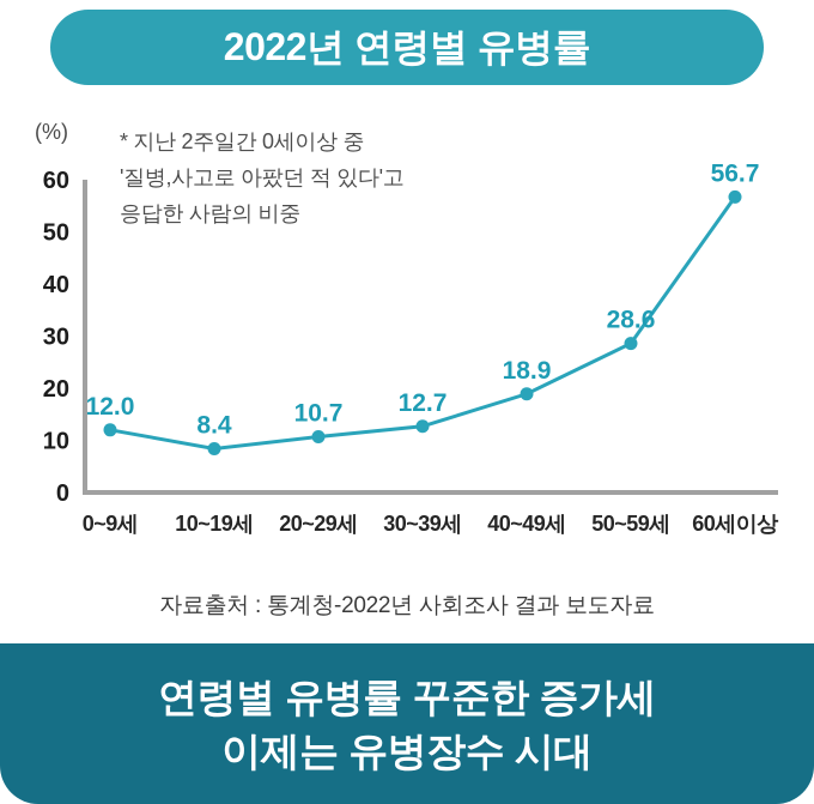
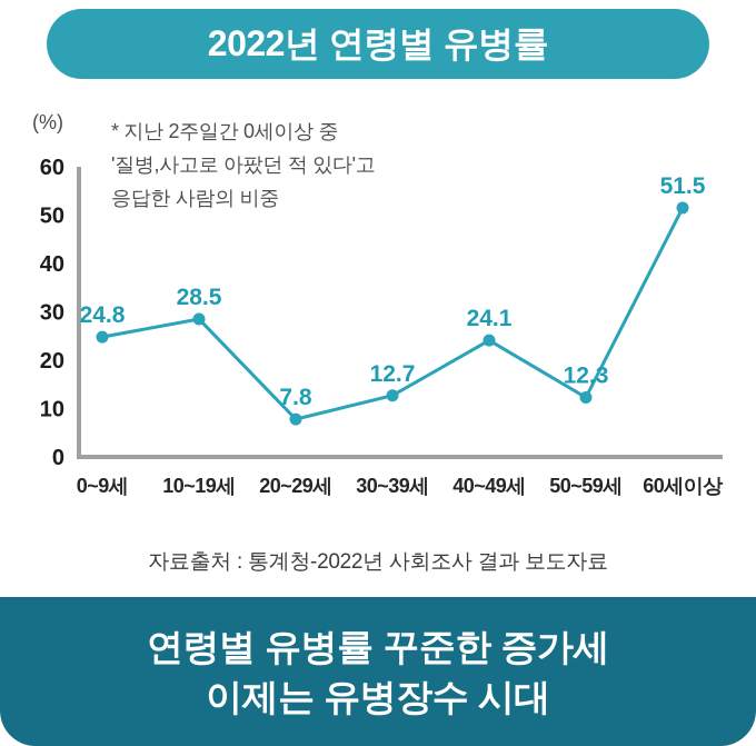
0~9세: 12.0 -> 24.8
10~19세: 8.4 -> 28.5
20~29세: 10.7 -> 7.8
40~49세: 18.9 -> 24.1
50~59세: 28.6 -> 12.3
60세이상: 56.7 -> 51.5
